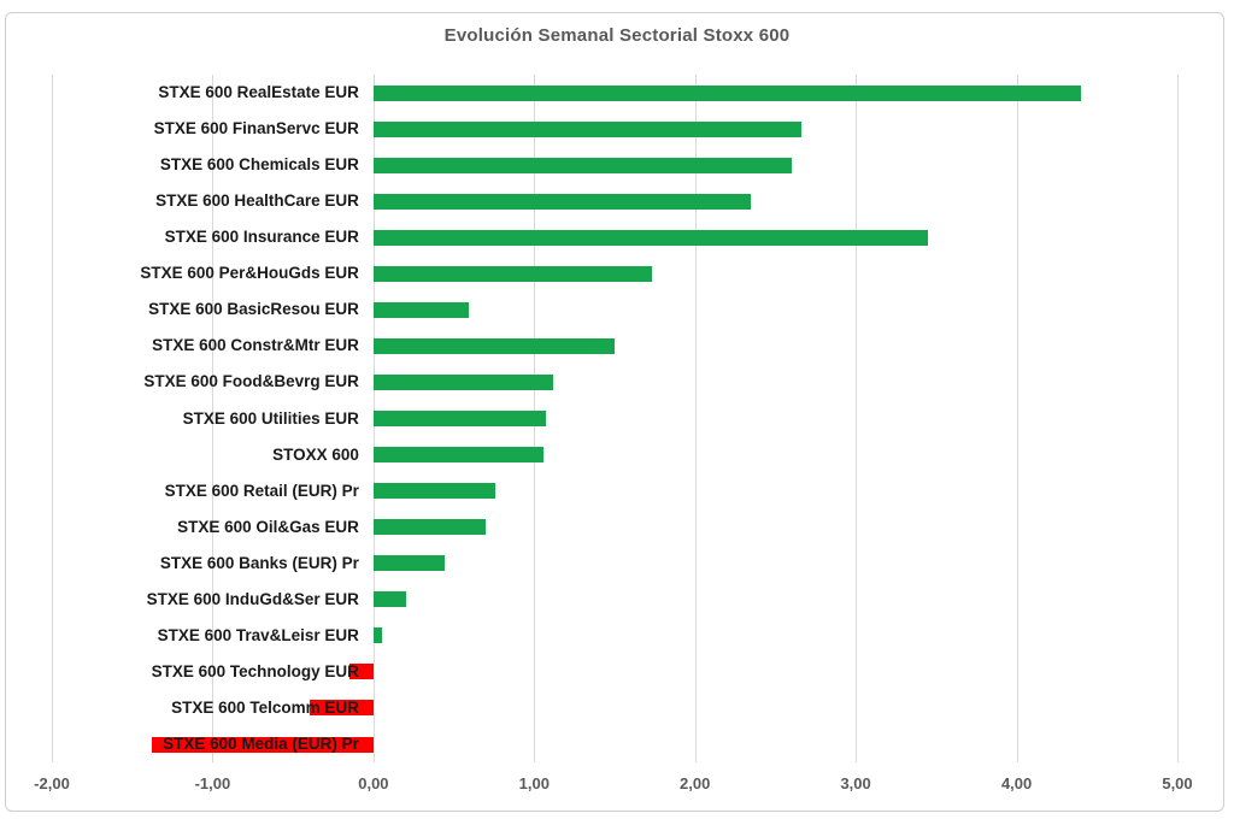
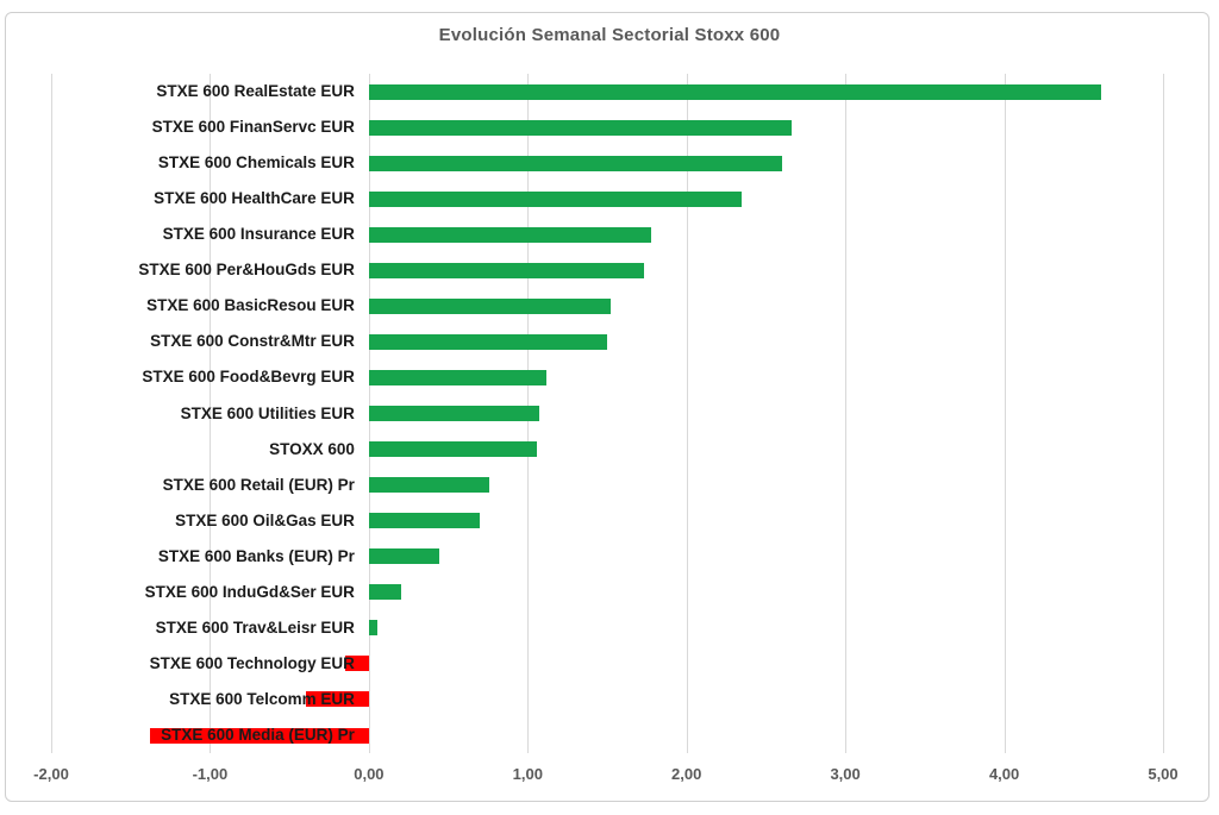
STXE 600 RealEstate EUR: 4,40 -> 4,61
STXE 600 Insurance EUR: 3,45 -> 1,78
STXE 600 BasicResou EUR: 0,59 -> 1,52
